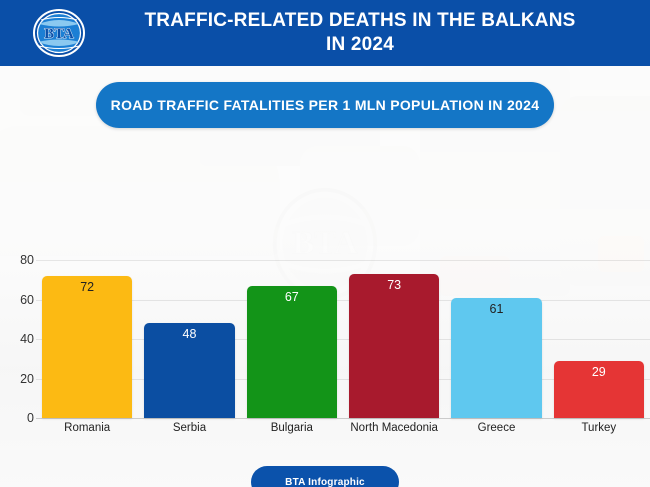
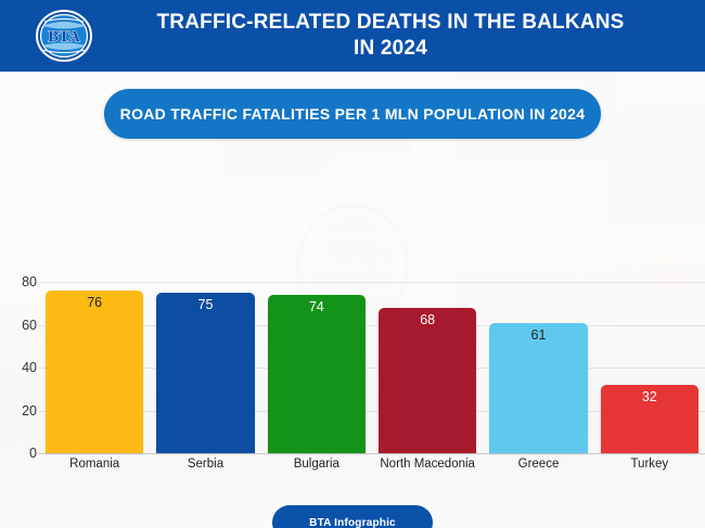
Romania: 72 -> 76
Serbia: 48 -> 75
Bulgaria: 67 -> 74
North Macedonia: 73 -> 68
Turkey: 29 -> 32
